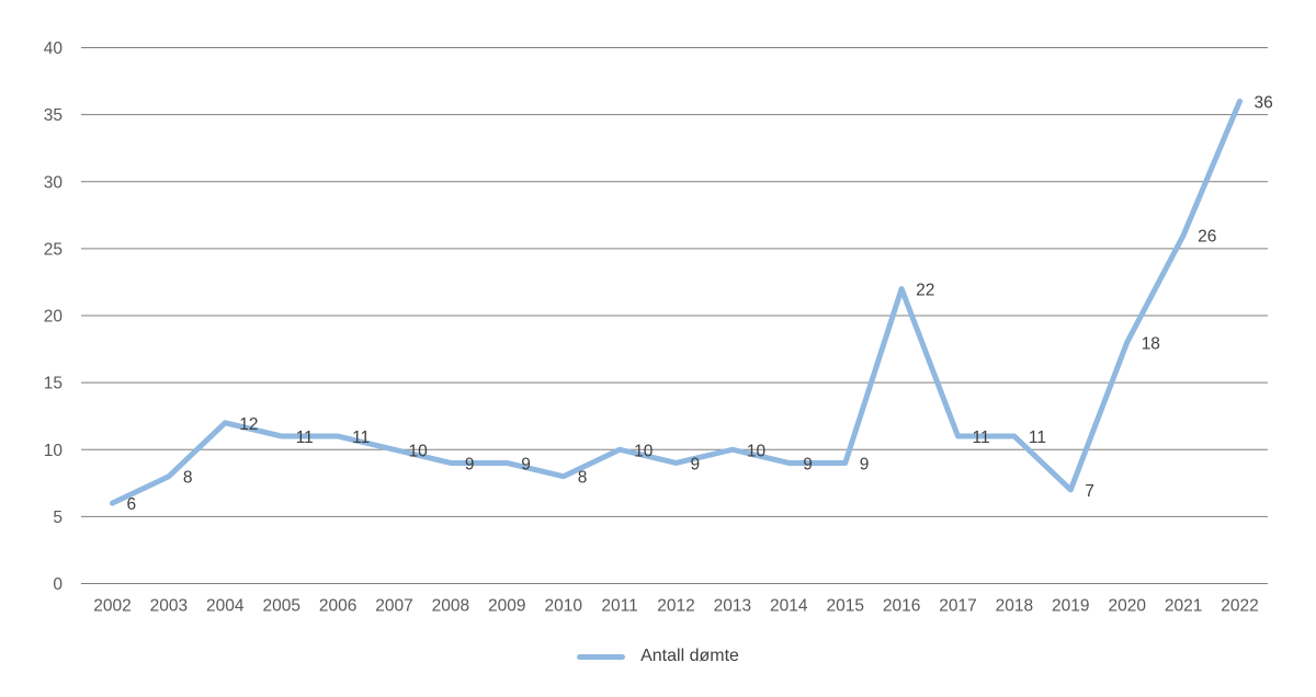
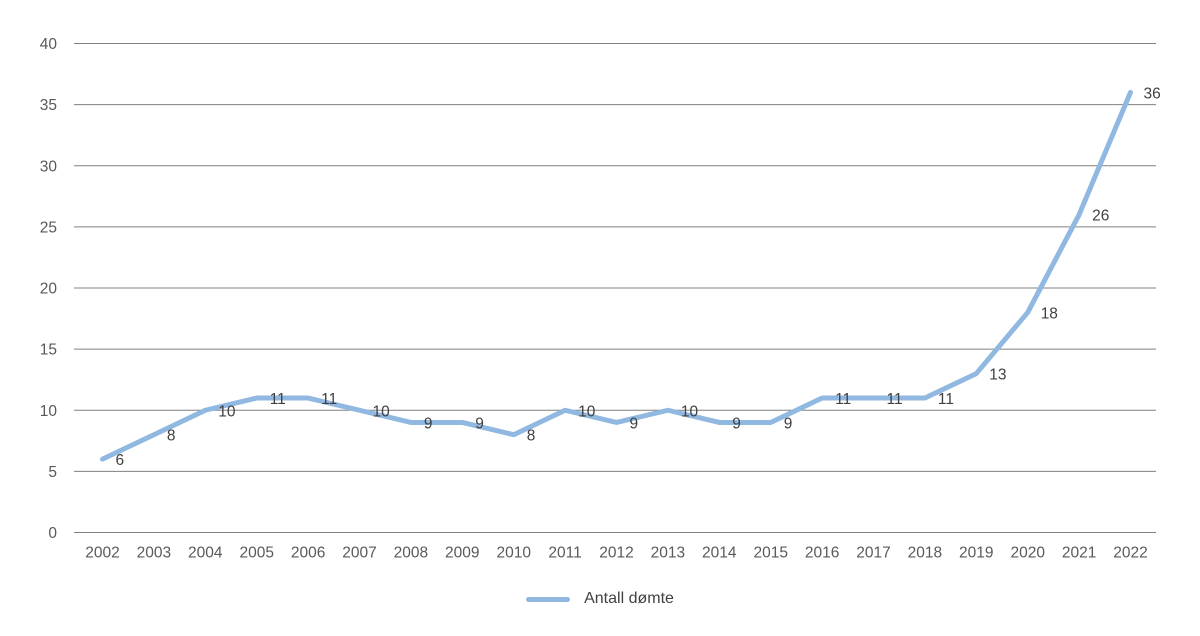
2004: 12 -> 10
2016: 22 -> 11
2019: 7 -> 13
